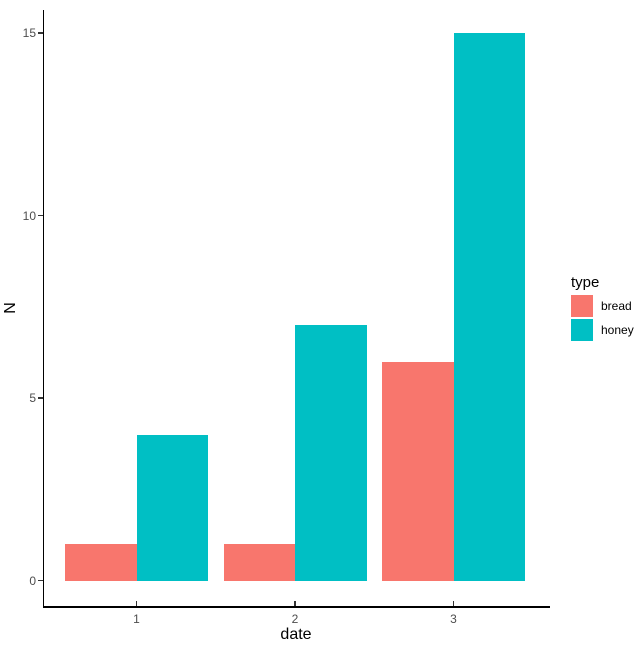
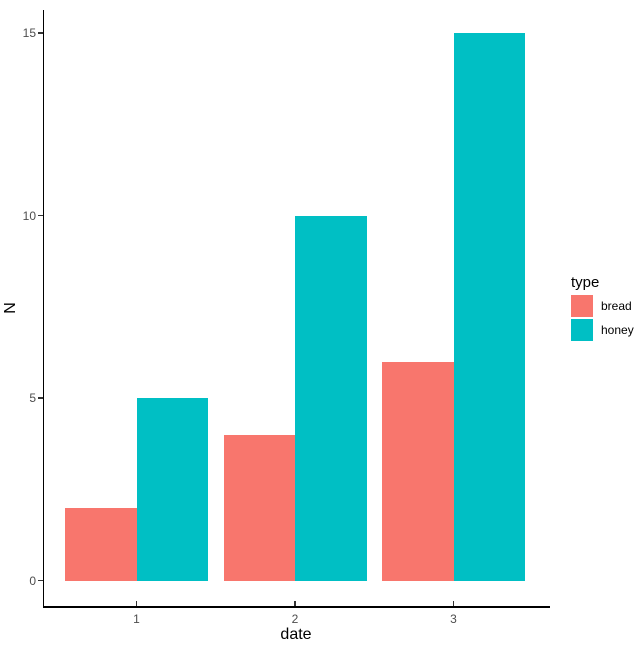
bread/1: 1 -> 2
honey/1: 4 -> 5
bread/2: 1 -> 4
honey/2: 7 -> 10
